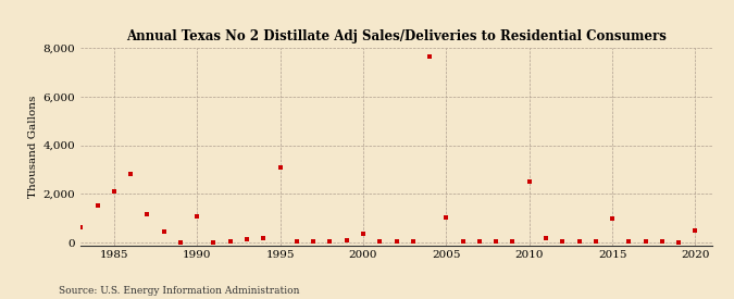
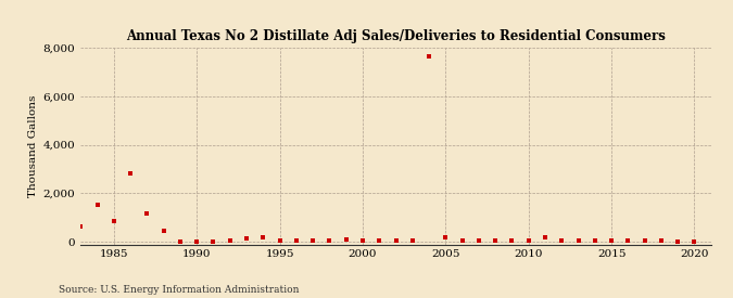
1985: 2,100 -> 840
1990: 1,100 -> 30
1995: 3,100 -> 50
2000: 350 -> 40
2005: 1,050 -> 180
2010: 2,500 -> 40
2015: 1,000 -> 60
2020: 500 -> 20
